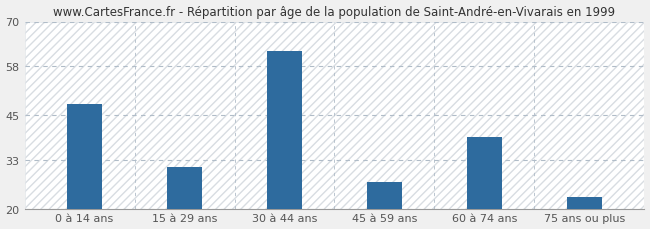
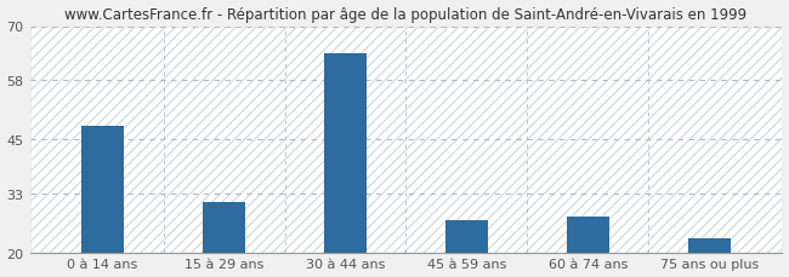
30 à 44 ans: 62 -> 64
60 à 74 ans: 39 -> 28
